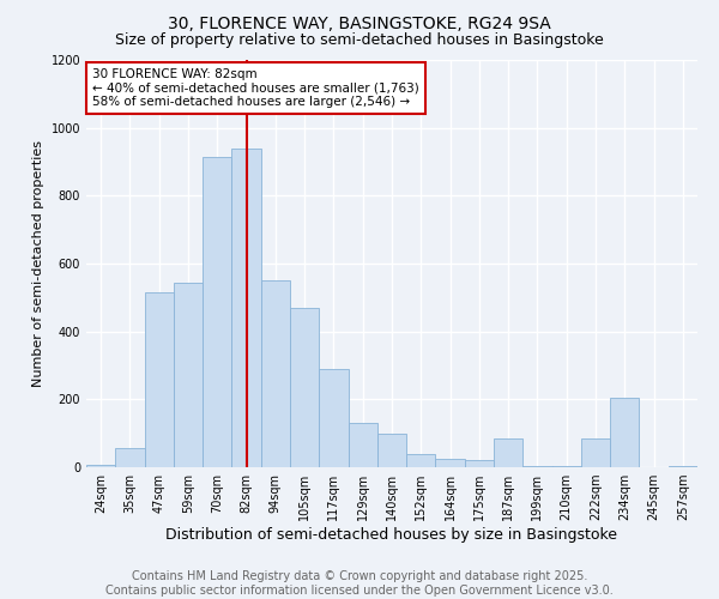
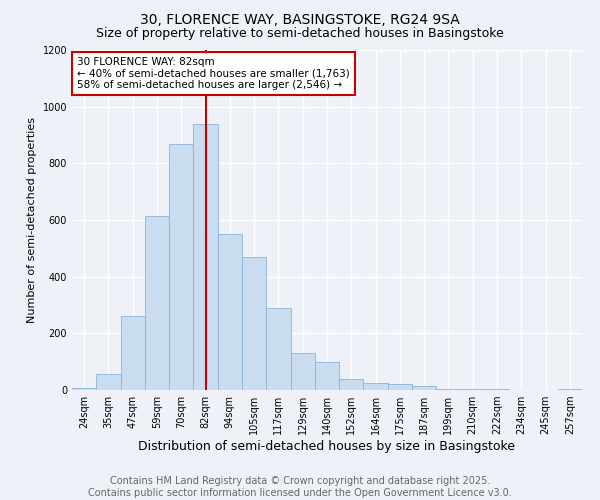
47sqm: 515 -> 260
59sqm: 545 -> 615
70sqm: 915 -> 870
187sqm: 85 -> 15
222sqm: 85 -> 2
234sqm: 205 -> 1
